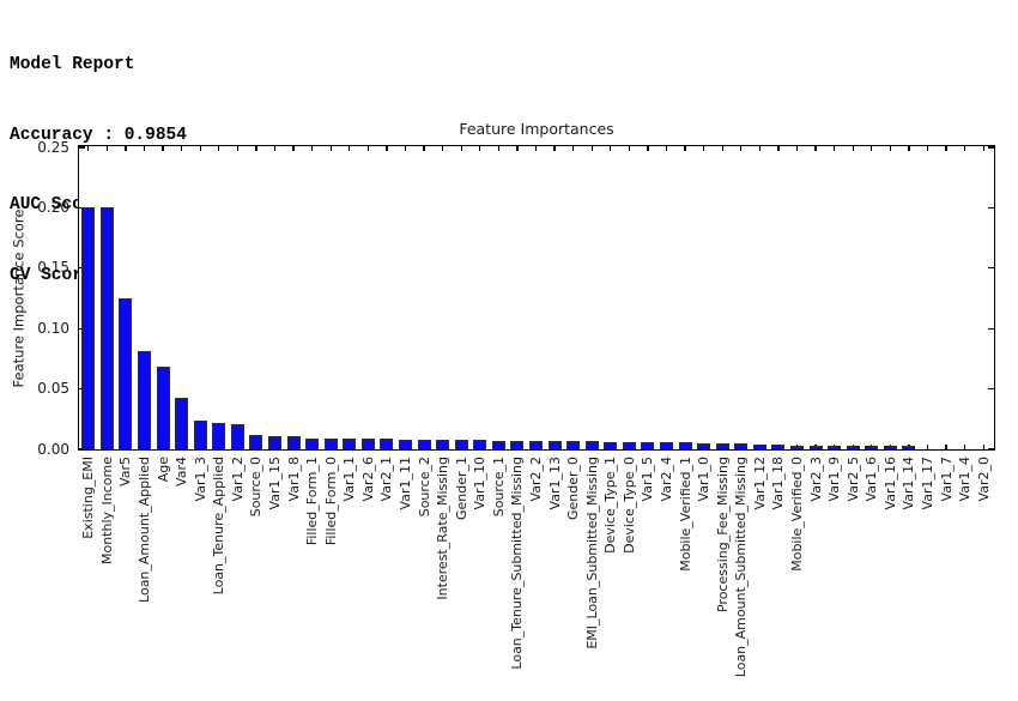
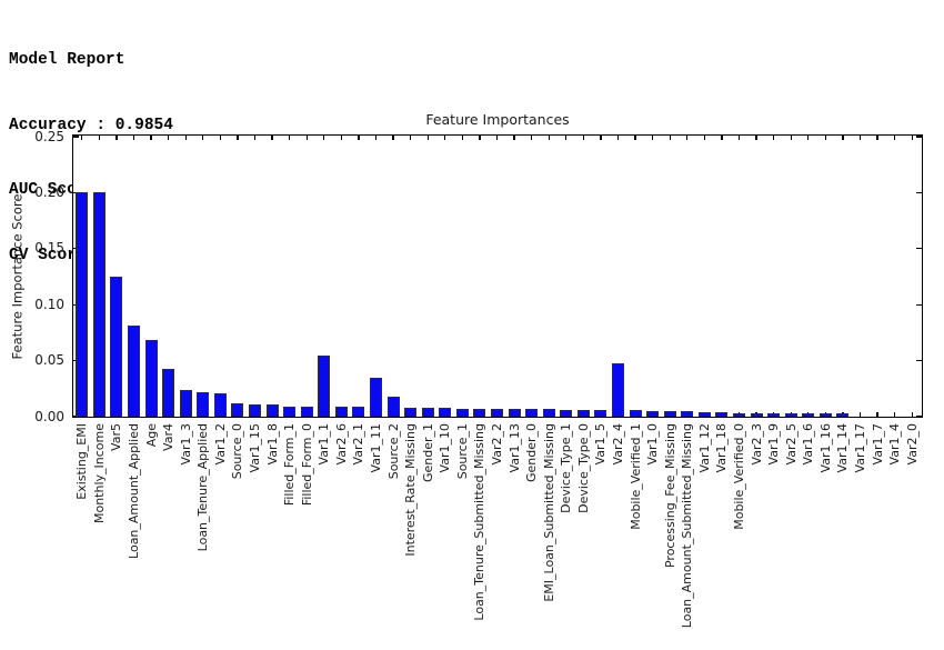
Var1_1: 0.009 -> 0.055
Var1_11: 0.008 -> 0.035
Source_2: 0.008 -> 0.018
Var2_4: 0.006 -> 0.048
